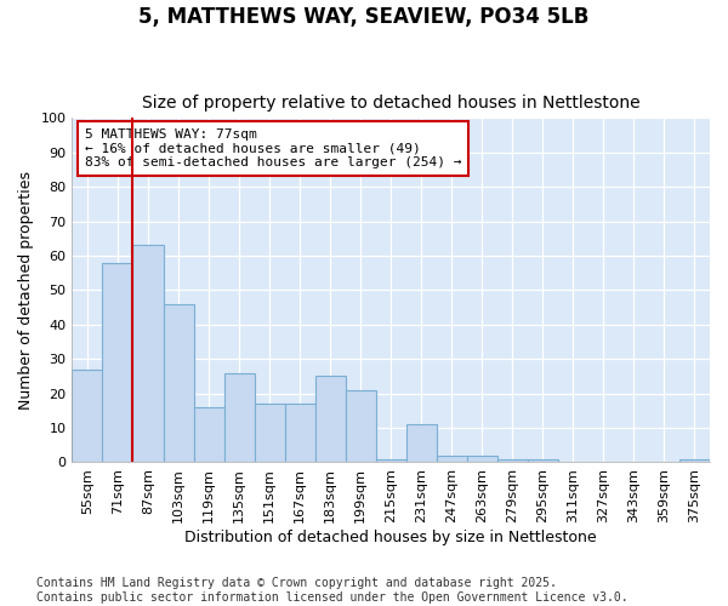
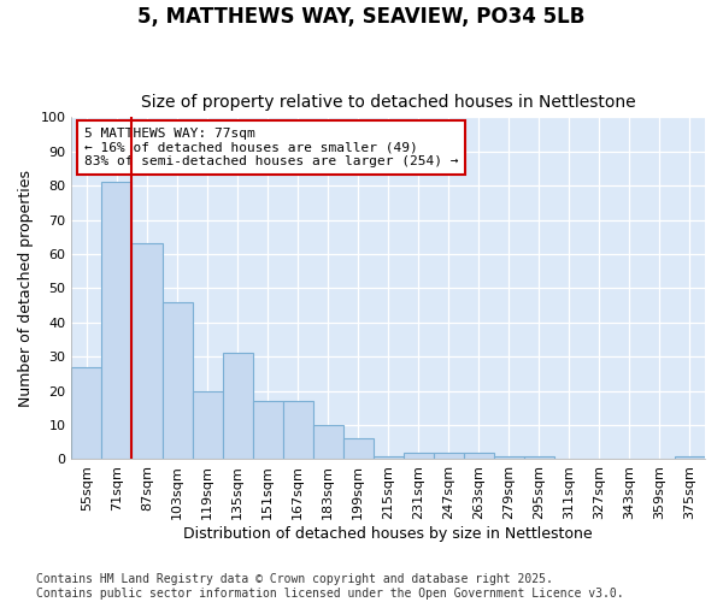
71sqm: 58 -> 81
119sqm: 16 -> 20
135sqm: 26 -> 31
183sqm: 25 -> 10
199sqm: 21 -> 6
231sqm: 11 -> 2
